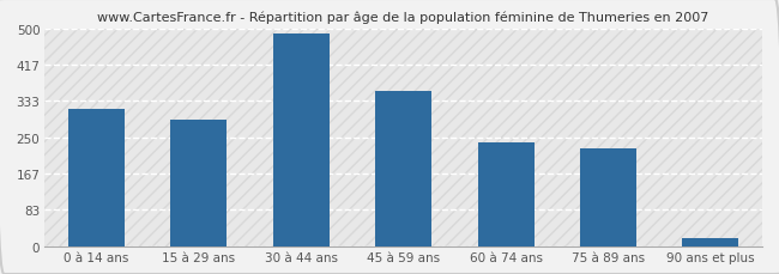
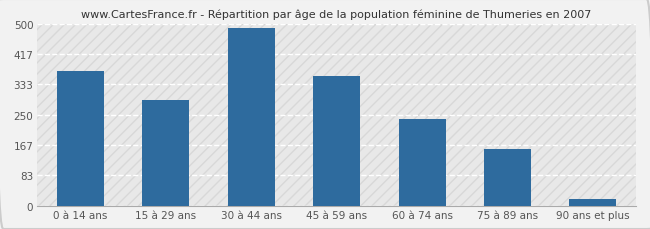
0 à 14 ans: 315 -> 370
75 à 89 ans: 225 -> 155
